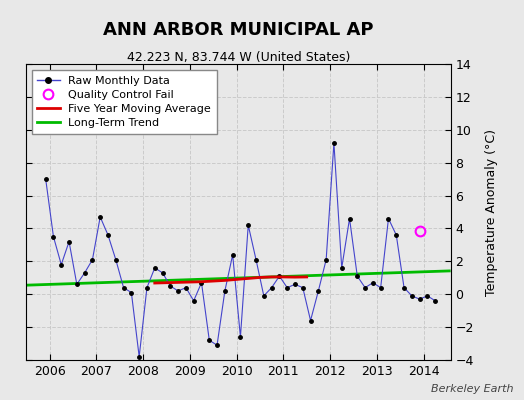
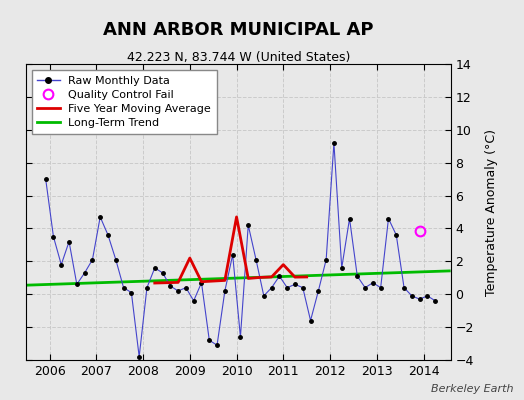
Five Year Moving Average/2009: 0.7 -> 2.2
Five Year Moving Average/2010: 0.9 -> 4.7
Five Year Moving Average/2011: 1.1 -> 1.8
